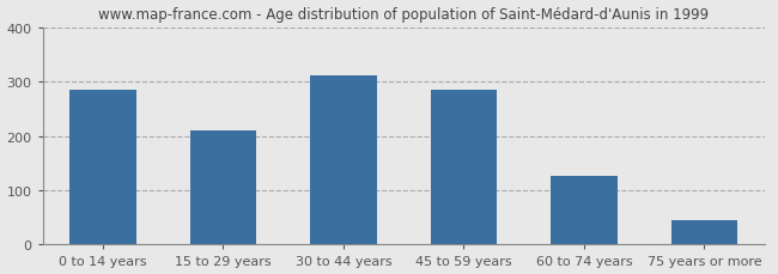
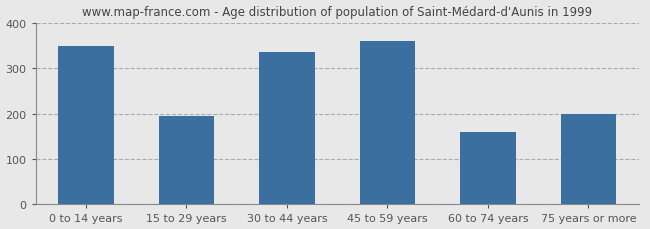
0 to 14 years: 286 -> 350
15 to 29 years: 210 -> 195
30 to 44 years: 311 -> 335
45 to 59 years: 285 -> 360
60 to 74 years: 126 -> 160
75 years or more: 46 -> 200
